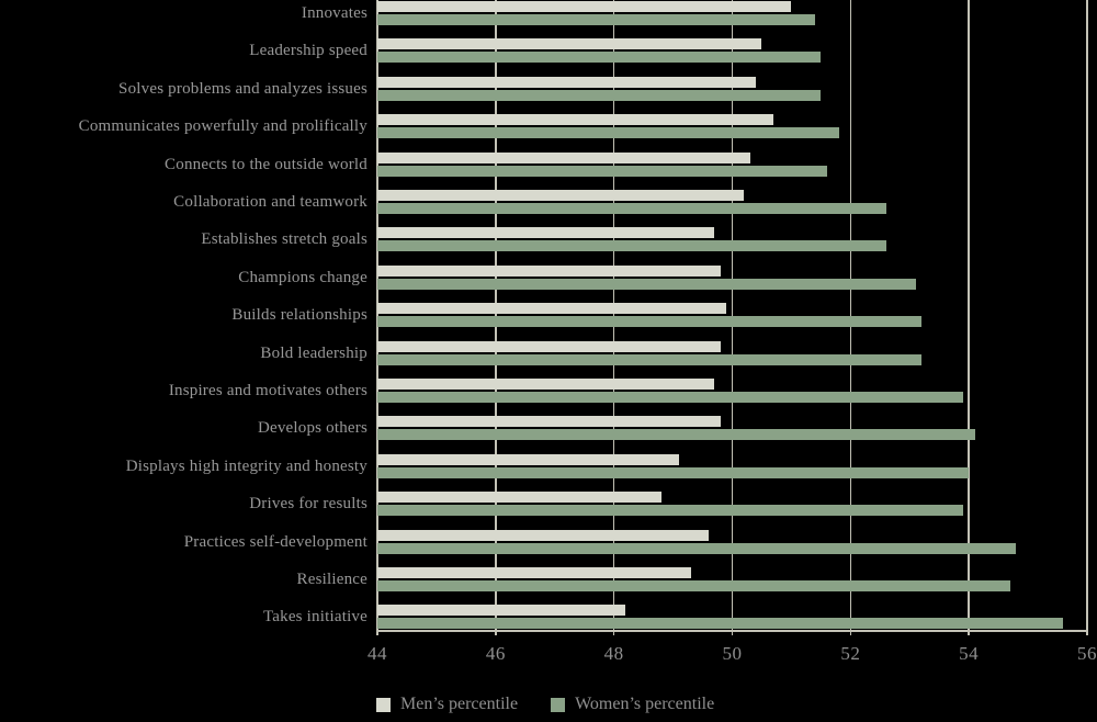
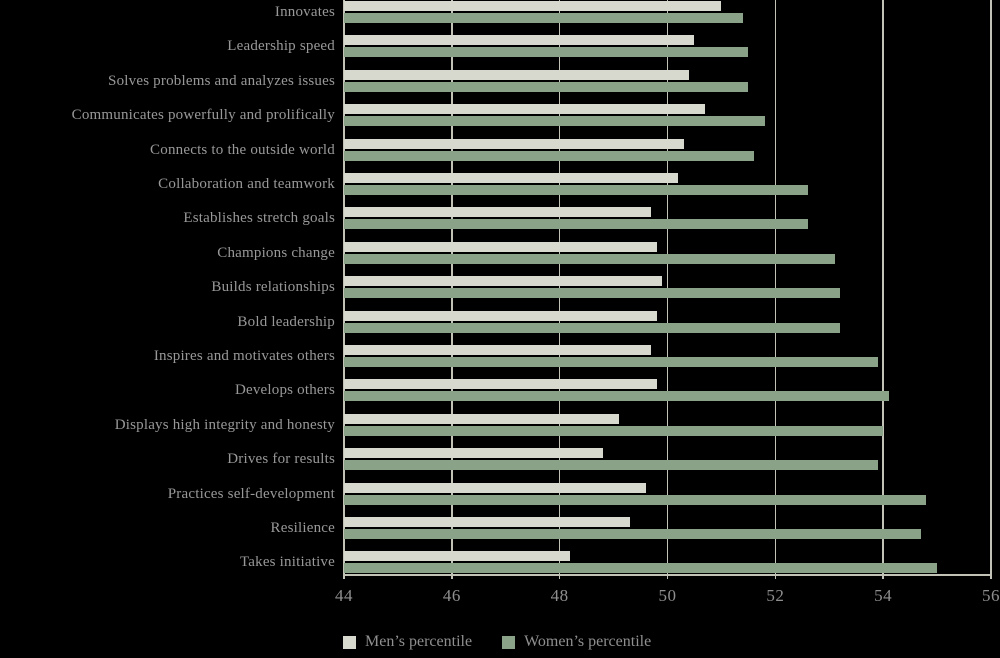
Women’s percentile/Takes initiative: 55.6 -> 55.0
